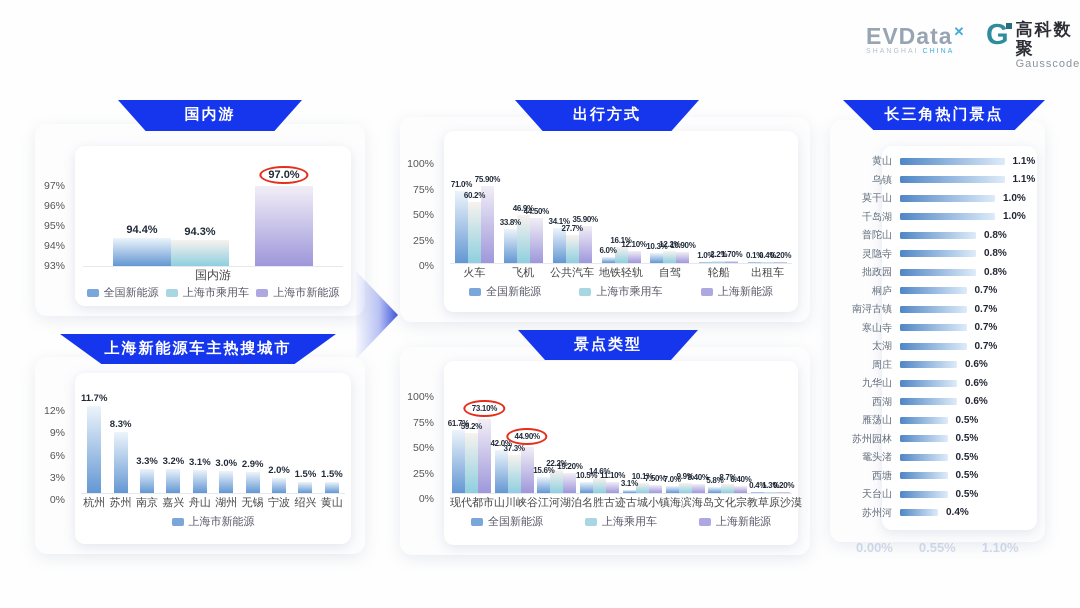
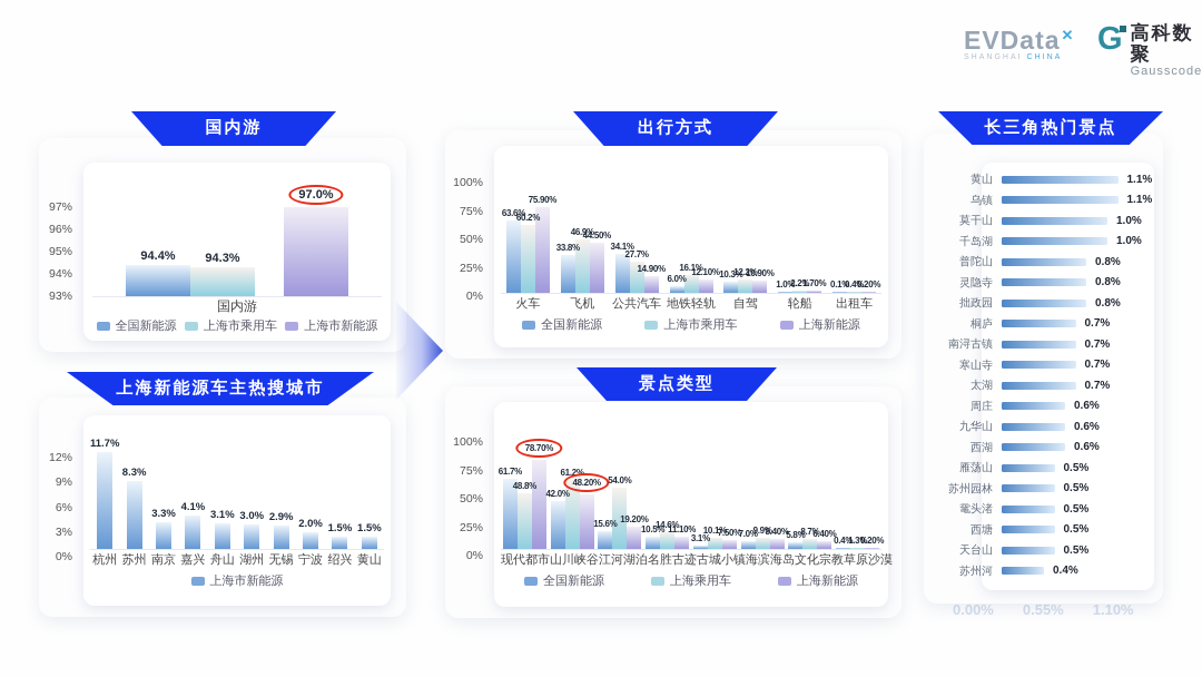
上海新能源车主热搜城市/嘉兴: 3.2% -> 4.1%
出行方式/全国新能源/火车: 71.0% -> 63.6%
出行方式/上海新能源/公共汽车: 35.90% -> 14.90%
景点类型/上海乘用车/现代都市: 59.2% -> 48.8%
景点类型/上海新能源/现代都市: 73.10% -> 78.70%
景点类型/上海乘用车/山川峡谷: 37.3% -> 61.2%
景点类型/上海新能源/山川峡谷: 44.90% -> 48.20%
景点类型/上海乘用车/江河湖泊: 22.2% -> 54.0%
